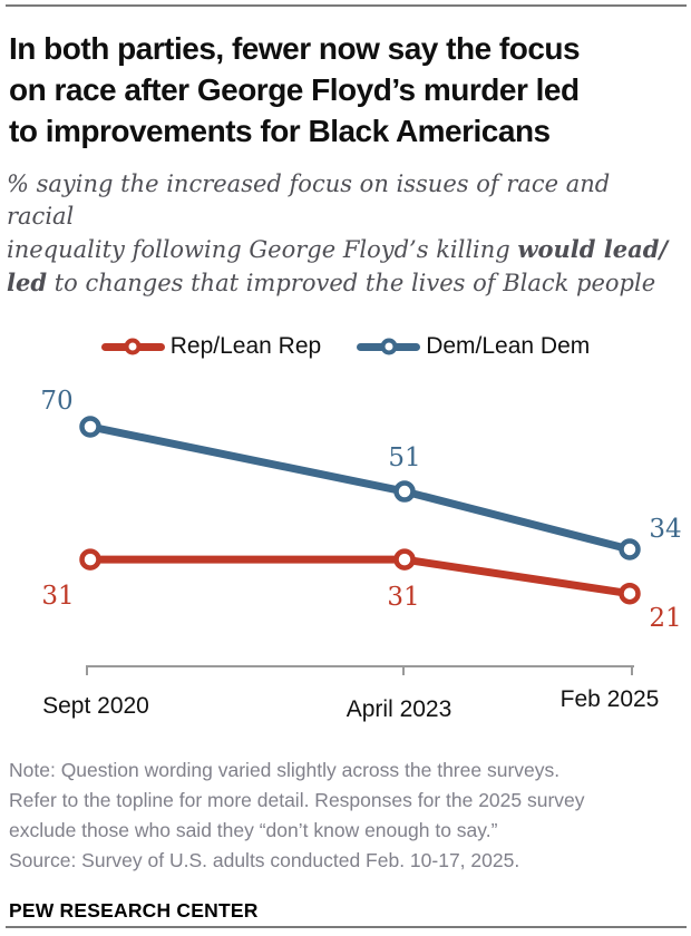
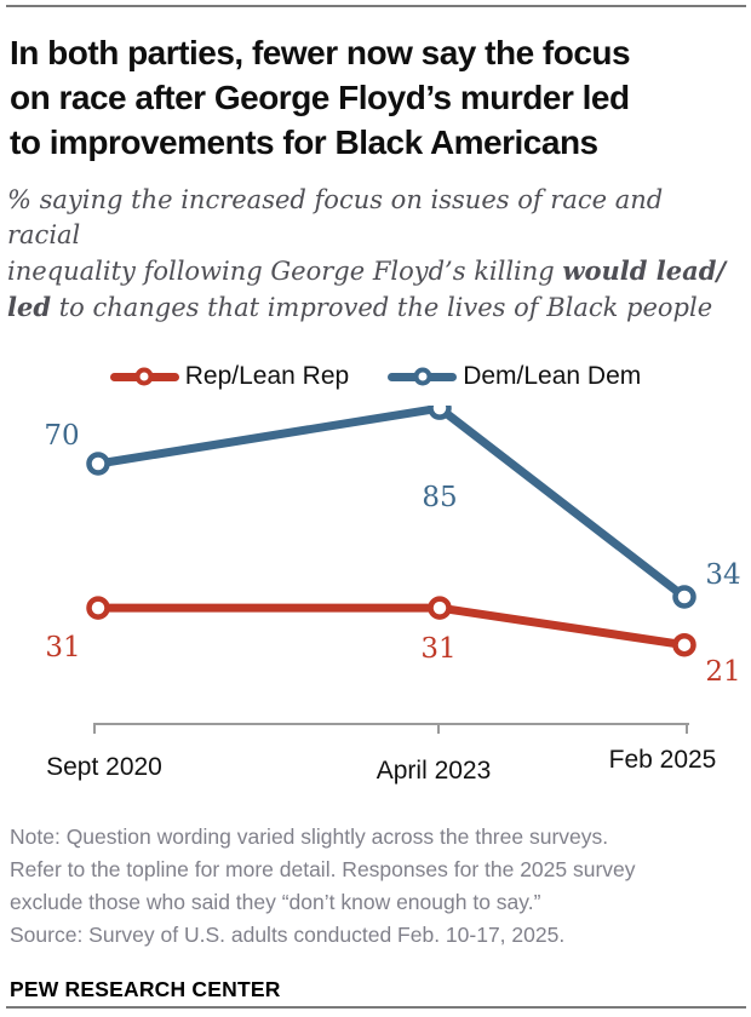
Dem/Lean Dem/April 2023: 51 -> 85
